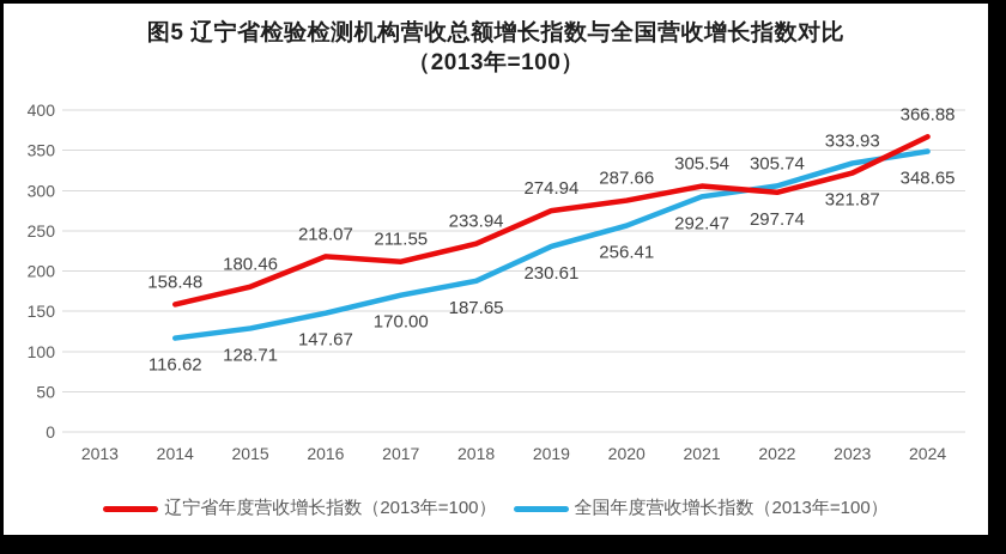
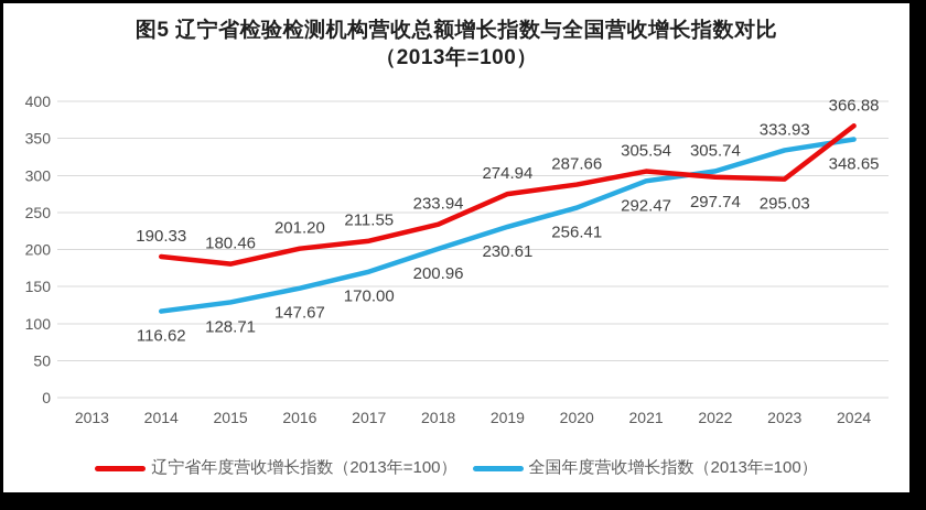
辽宁省年度营收增长指数（2013年=100）/2014: 158.48 -> 190.33
辽宁省年度营收增长指数（2013年=100）/2016: 218.07 -> 201.20
全国年度营收增长指数（2013年=100）/2018: 187.65 -> 200.96
辽宁省年度营收增长指数（2013年=100）/2023: 321.87 -> 295.03
